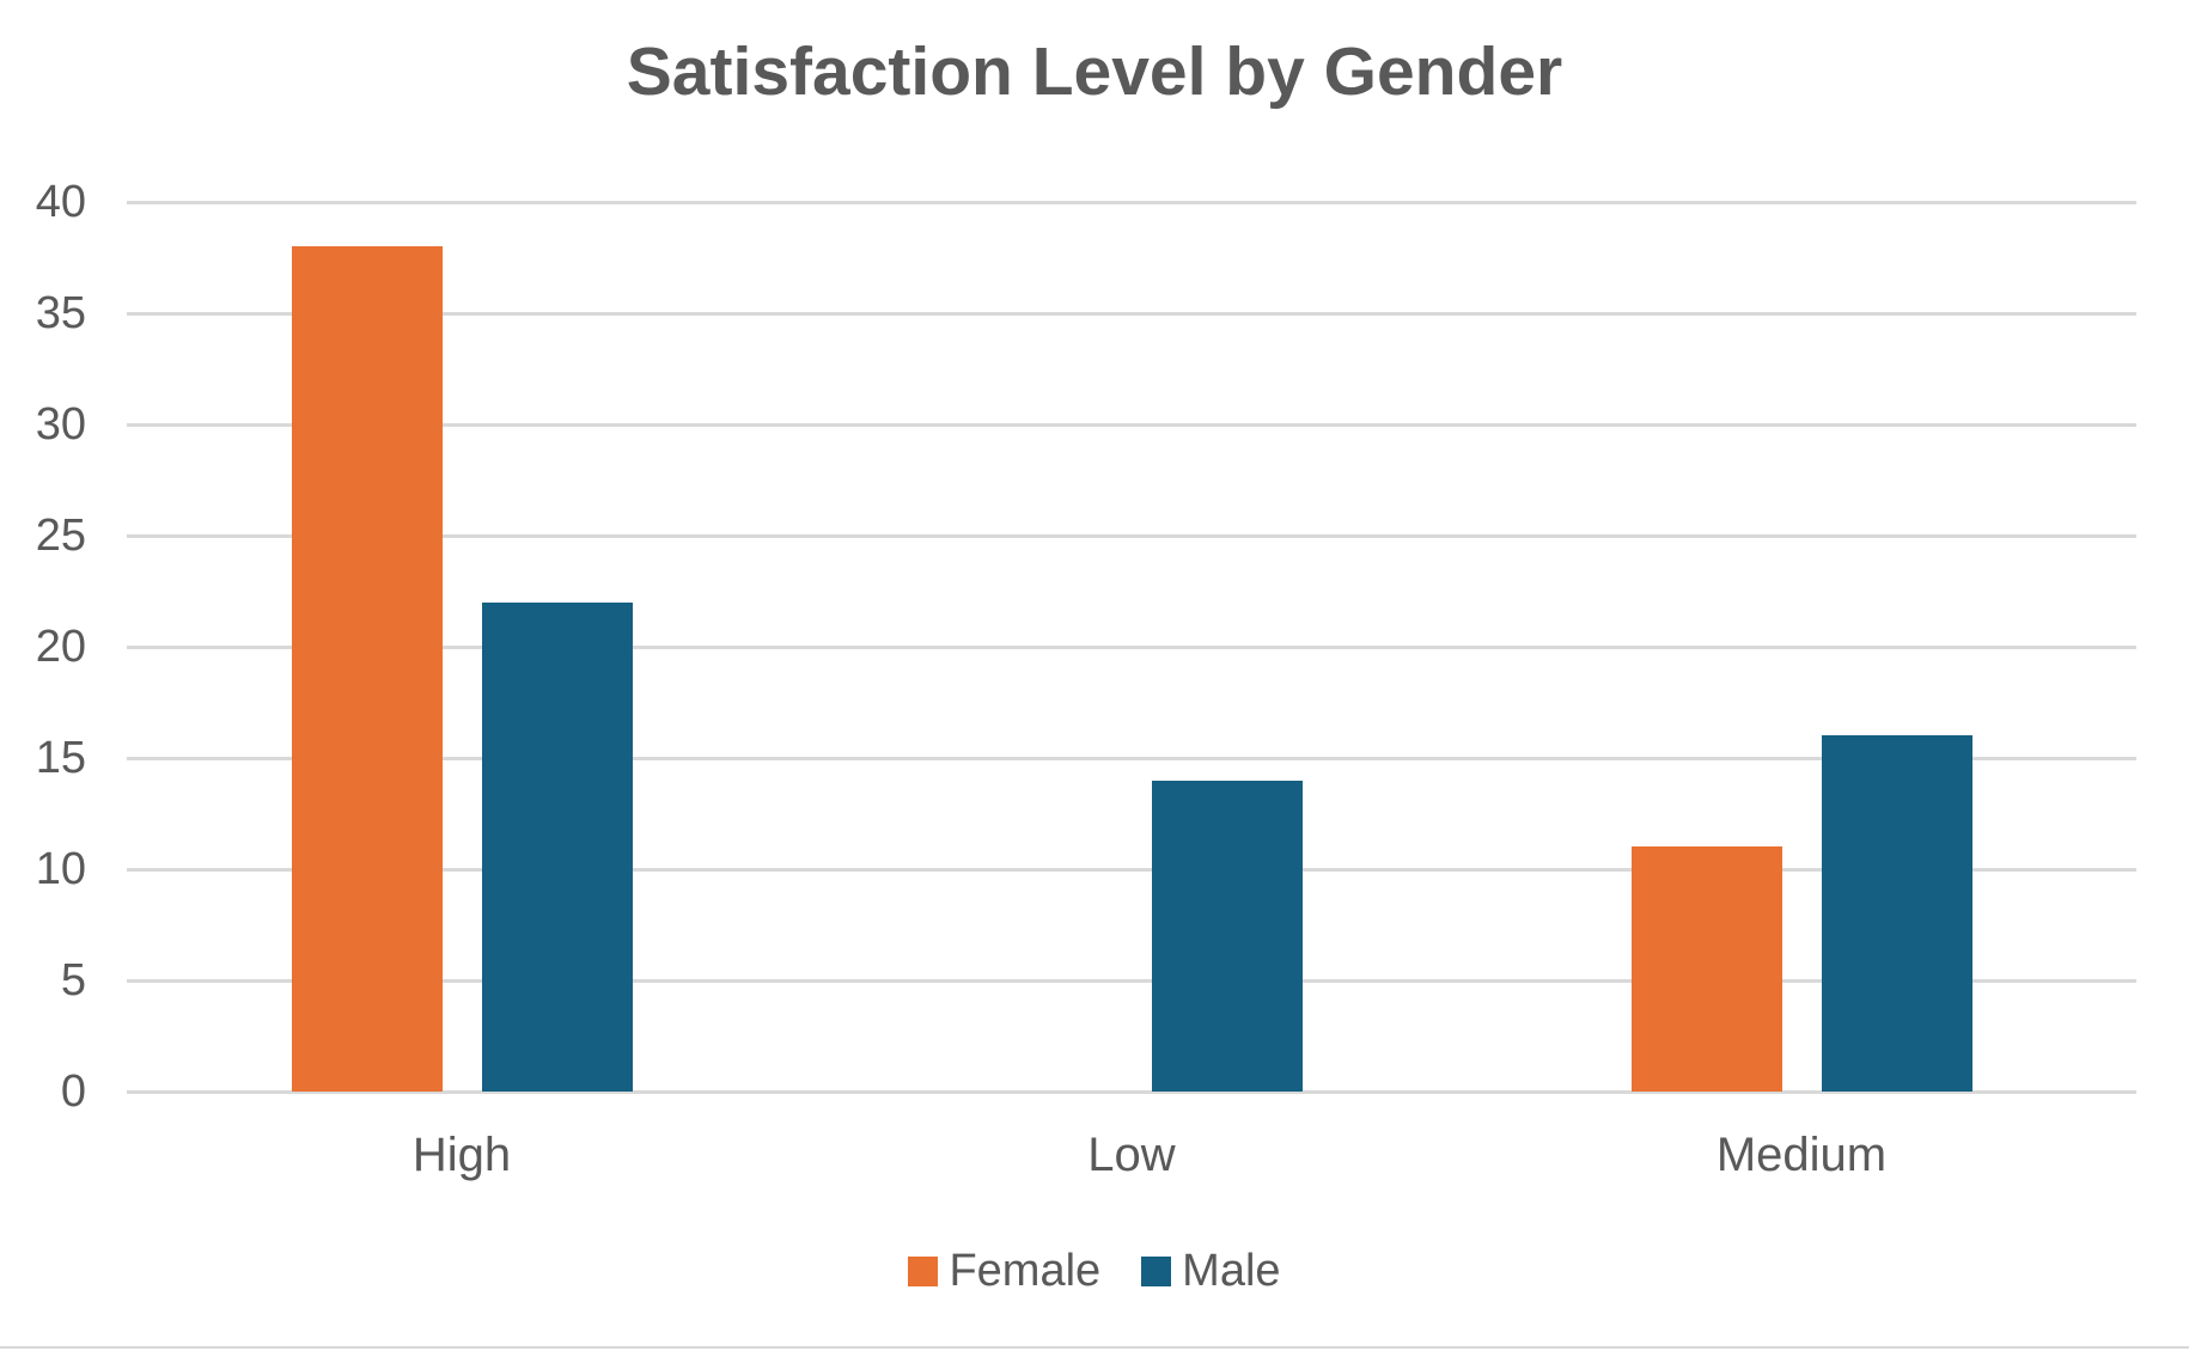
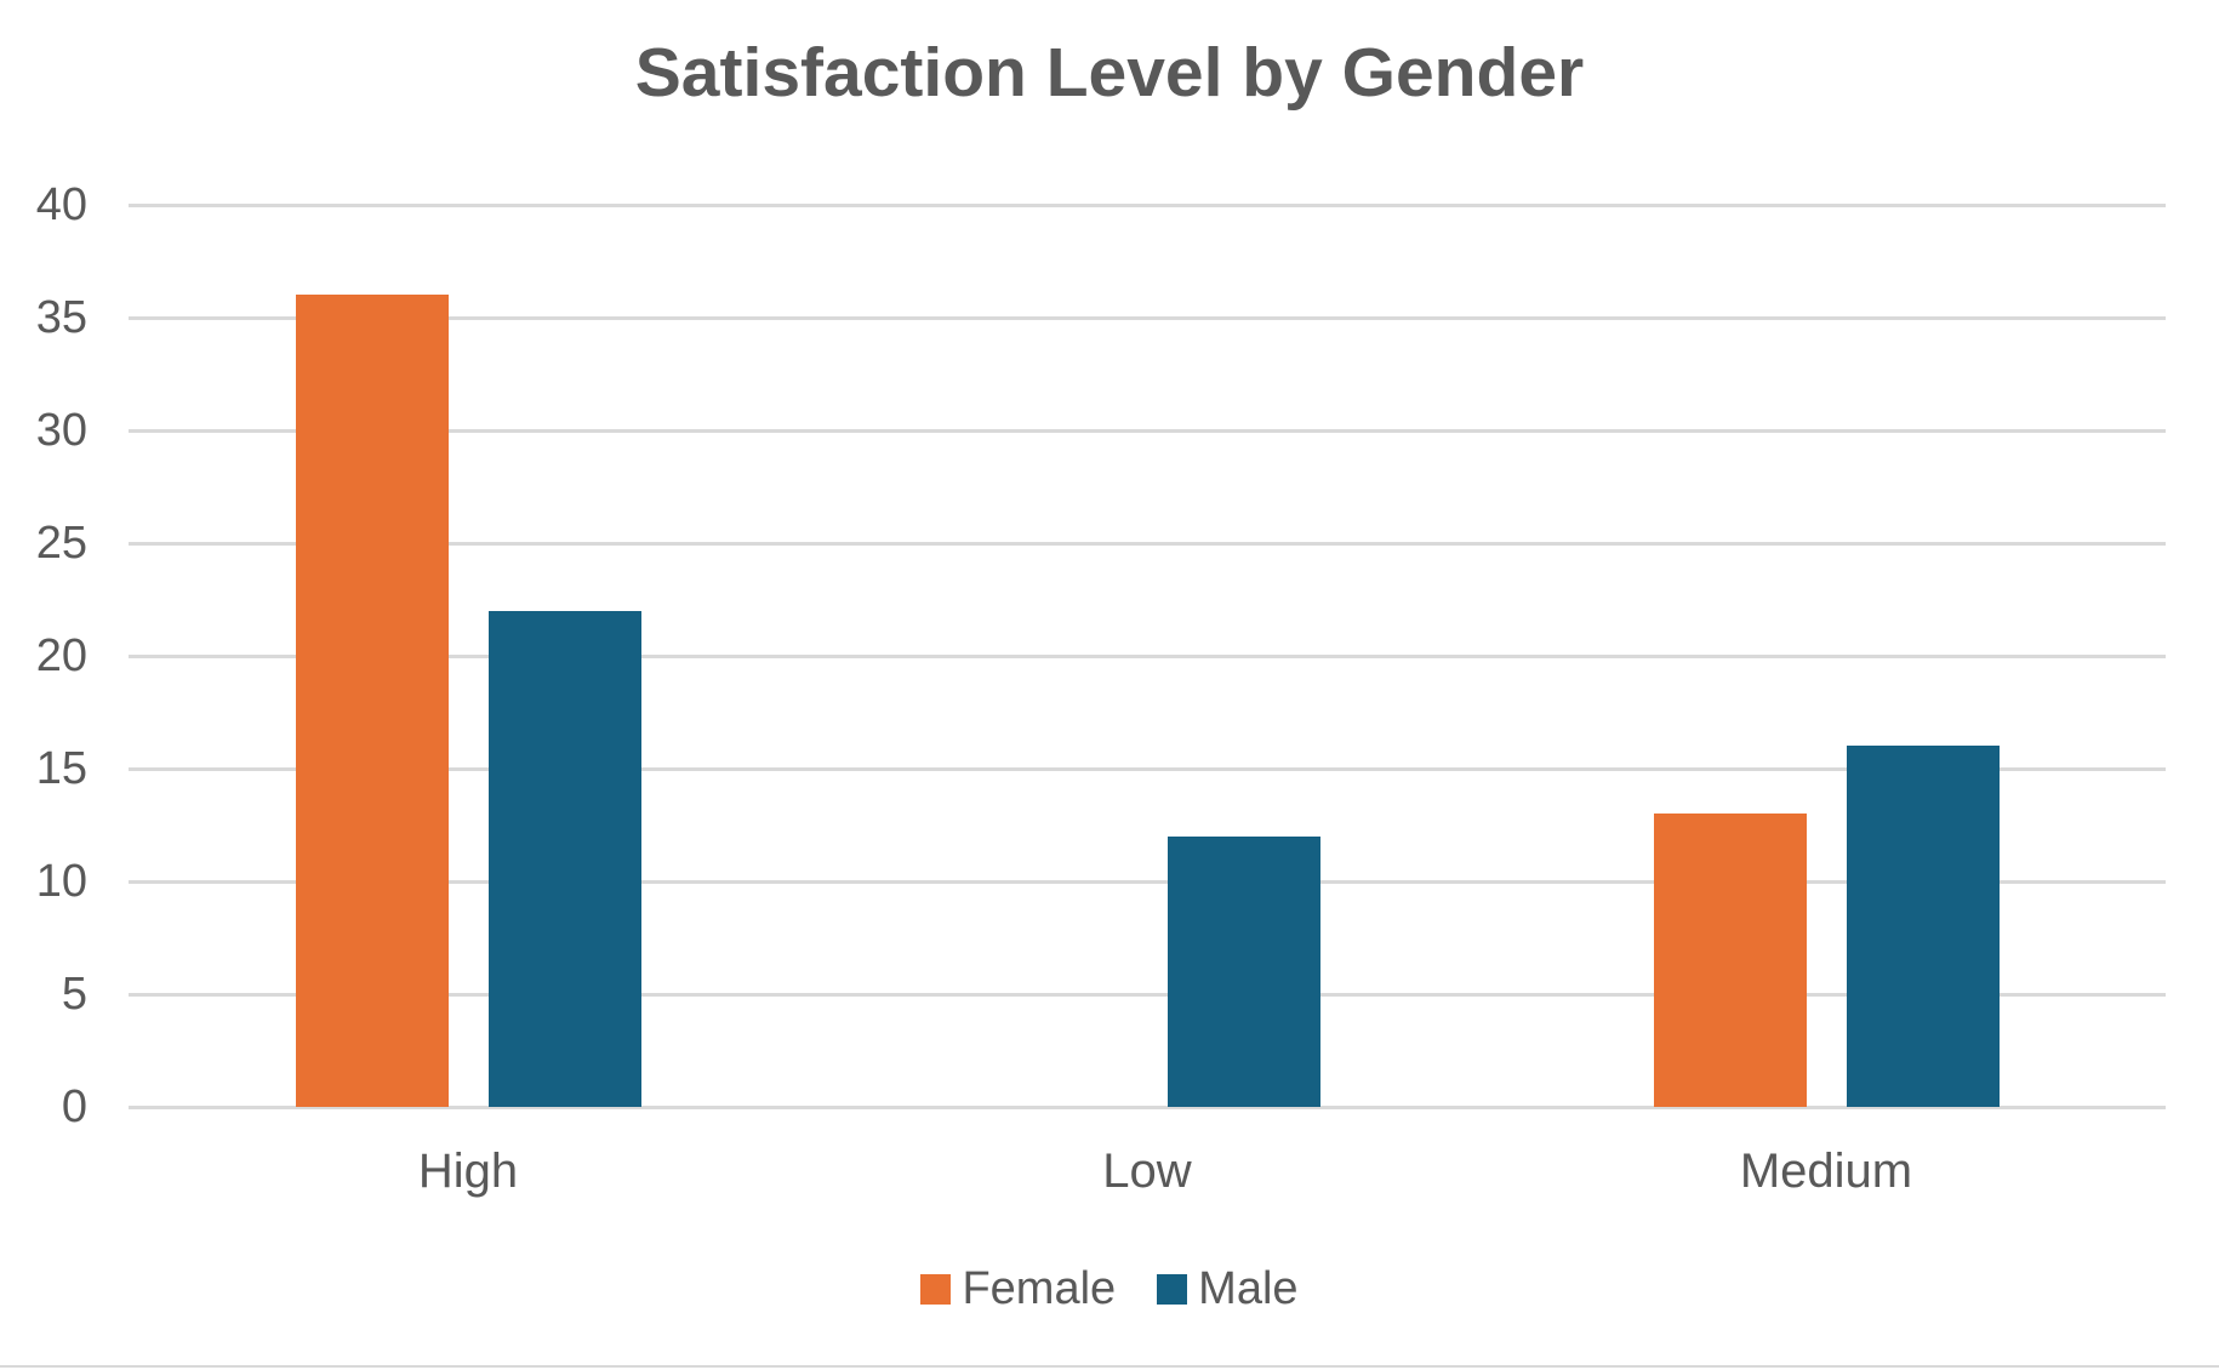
Female/High: 38 -> 36
Male/Low: 14 -> 12
Female/Medium: 11 -> 13
